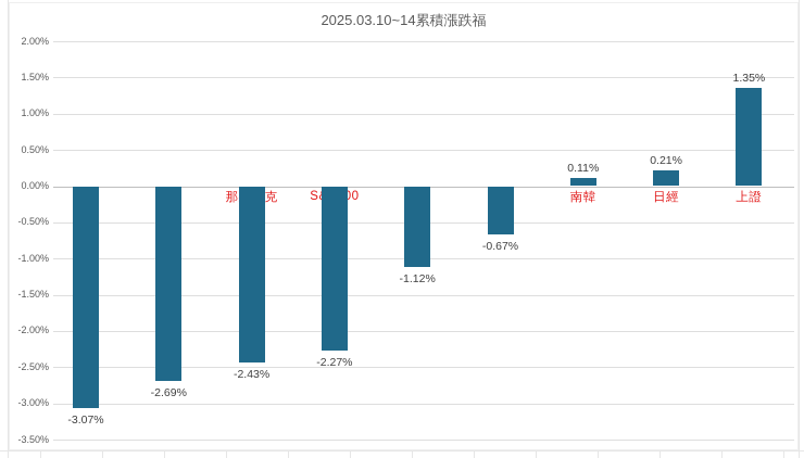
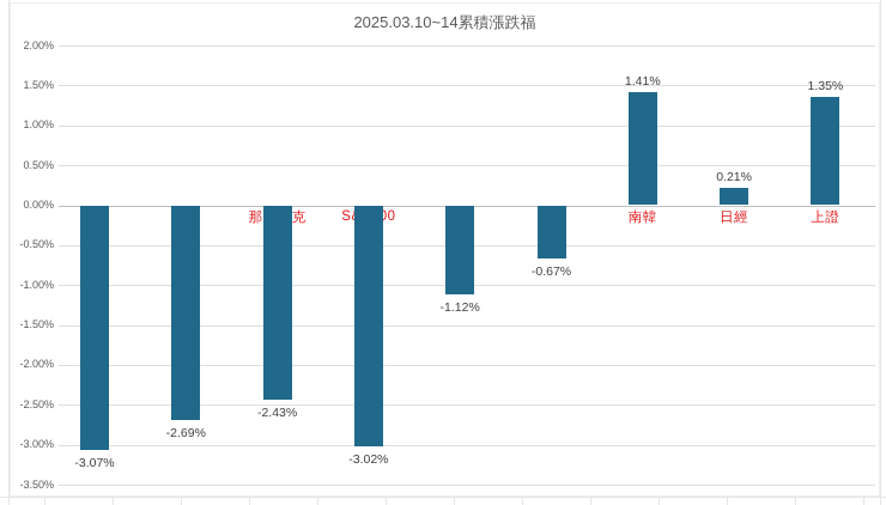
S&P500: -2.27% -> -3.02%
南韓: 0.11% -> 1.41%
